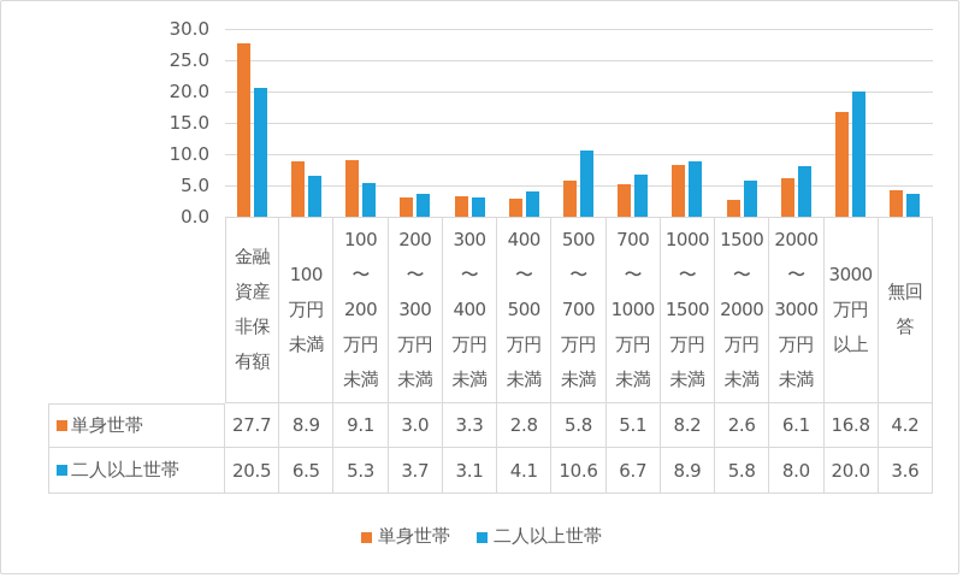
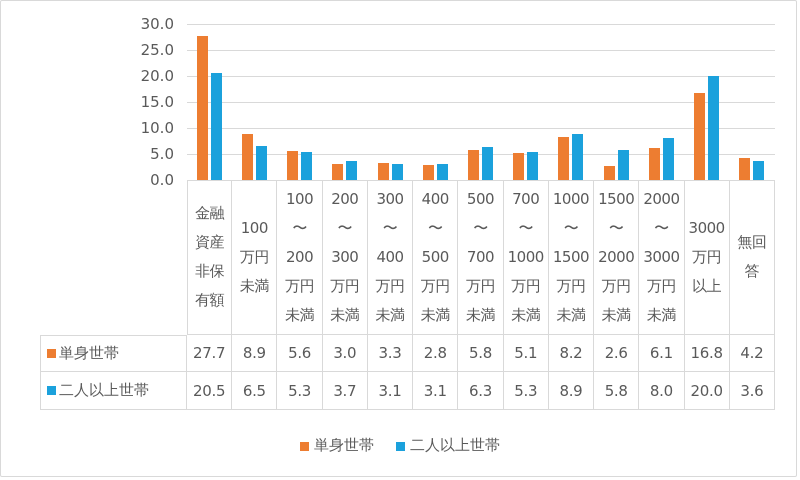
単身世帯/100 〜 200 万円 未満: 9.1 -> 5.6
二人以上世帯/400 〜 500 万円 未満: 4.1 -> 3.1
二人以上世帯/500 〜 700 万円 未満: 10.6 -> 6.3
二人以上世帯/700 〜 1000 万円 未満: 6.7 -> 5.3
